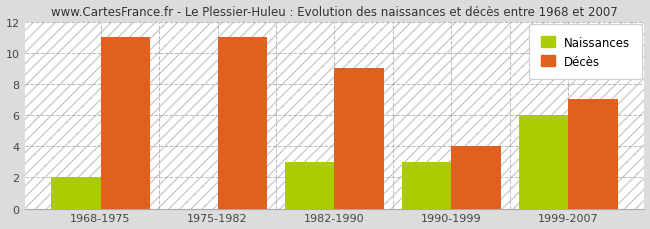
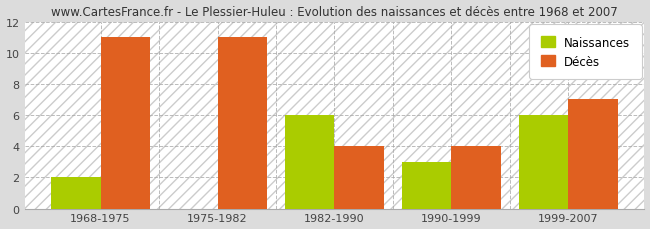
Naissances/1982-1990: 3 -> 6
Décès/1982-1990: 9 -> 4
